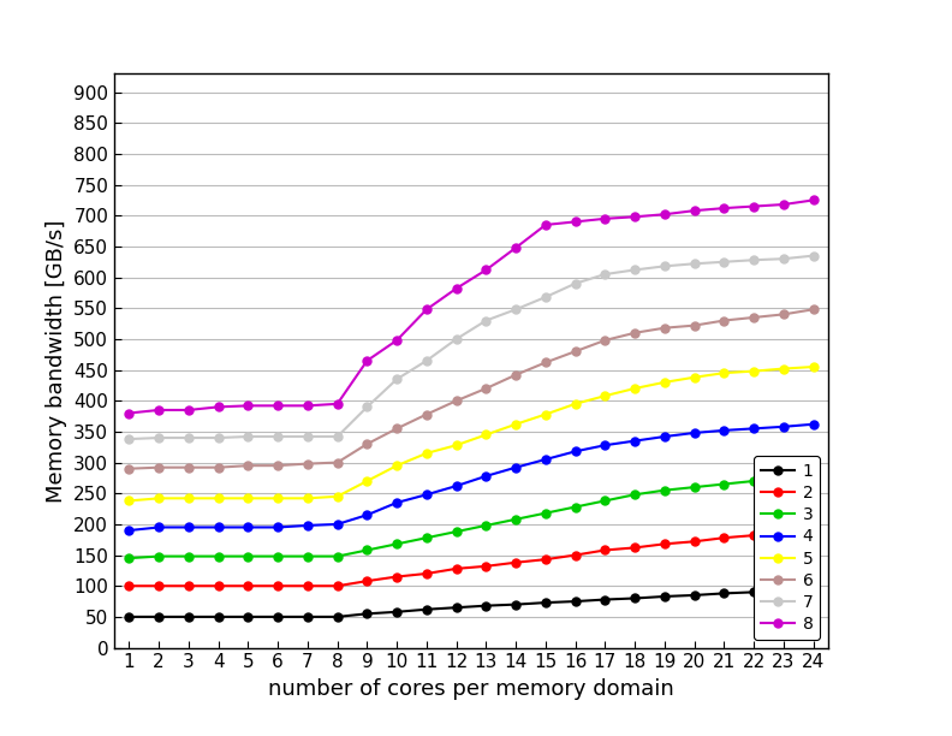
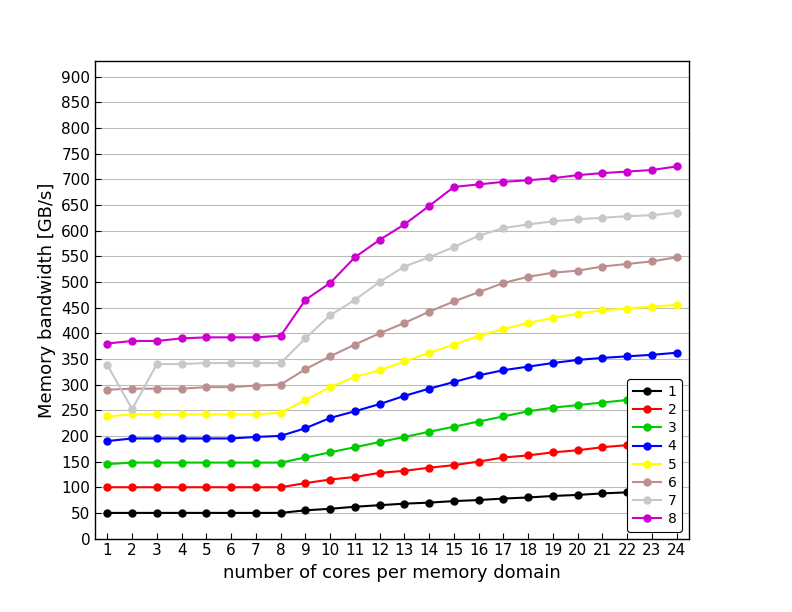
7/2: 340 -> 252
